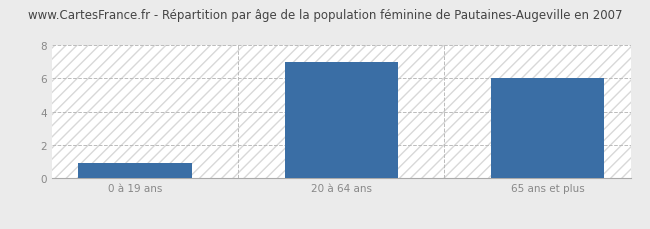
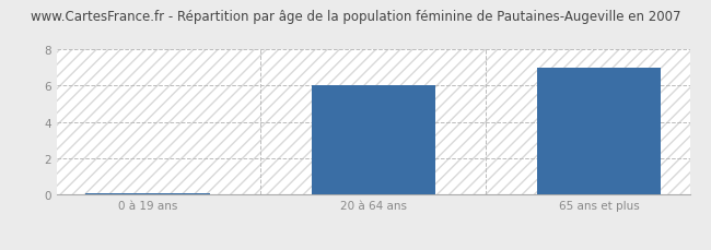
0 à 19 ans: 0.9 -> 0.1
20 à 64 ans: 7.0 -> 6.0
65 ans et plus: 6.0 -> 7.0
